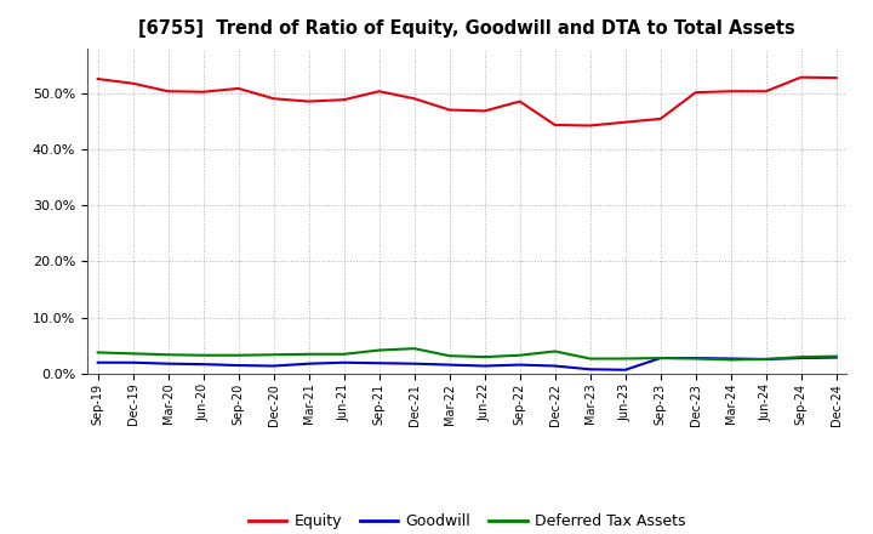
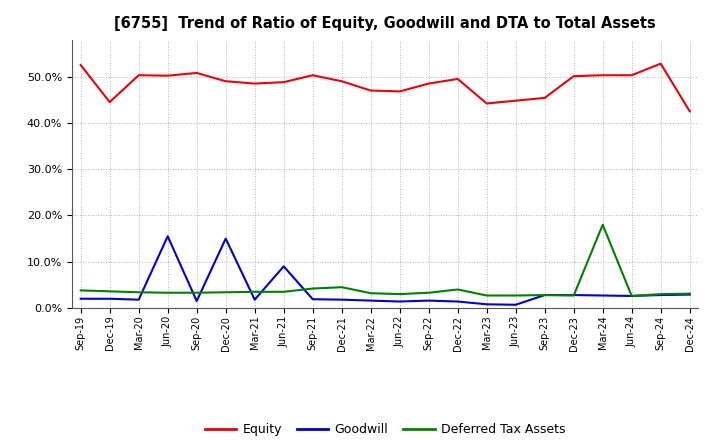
Equity/Dec-19: 51.7% -> 44.5%
Goodwill/Jun-20: 1.7% -> 15.5%
Goodwill/Dec-20: 1.4% -> 15.0%
Goodwill/Jun-21: 2.0% -> 9.0%
Equity/Dec-22: 44.3% -> 49.5%
Deferred Tax Assets/Mar-24: 2.5% -> 18.0%
Equity/Dec-24: 52.7% -> 42.5%
